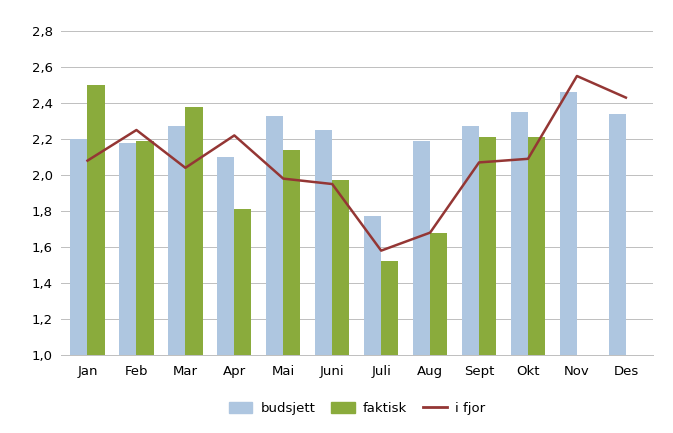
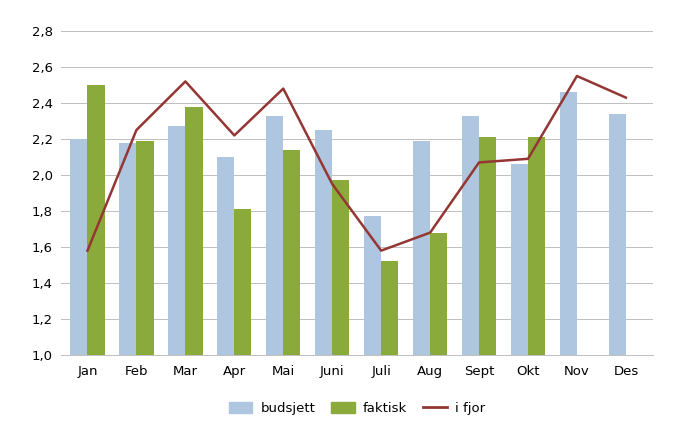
i fjor/Jan: 2,08 -> 1,58
i fjor/Mar: 2,04 -> 2,52
i fjor/Mai: 1,98 -> 2,48
budsjett/Sept: 2,27 -> 2,33
budsjett/Okt: 2,35 -> 2,06
